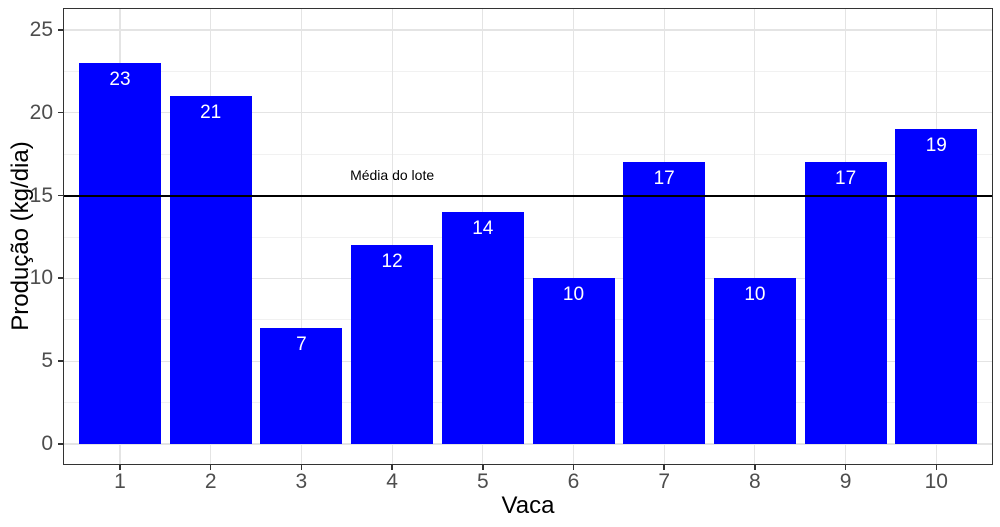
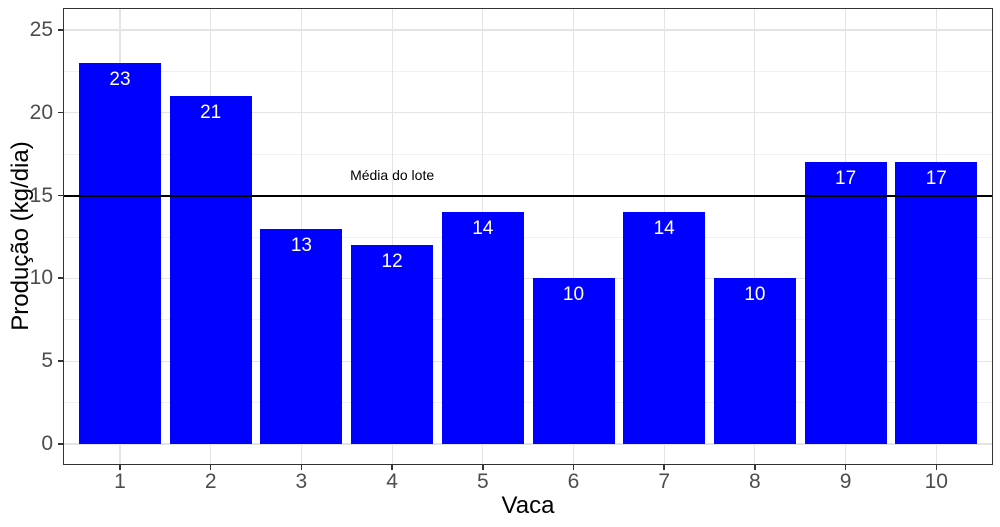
3: 7 -> 13
7: 17 -> 14
10: 19 -> 17
